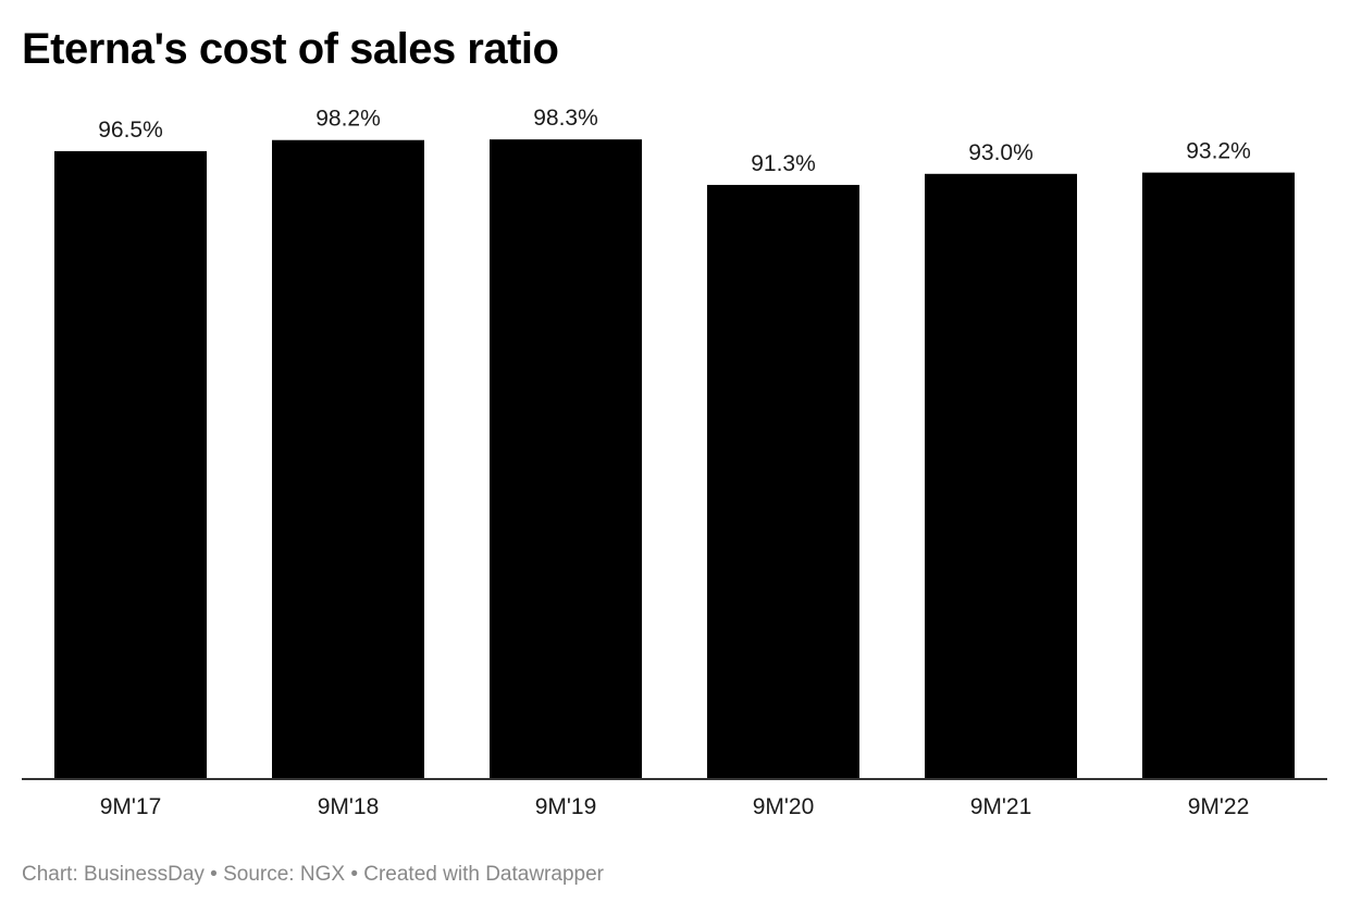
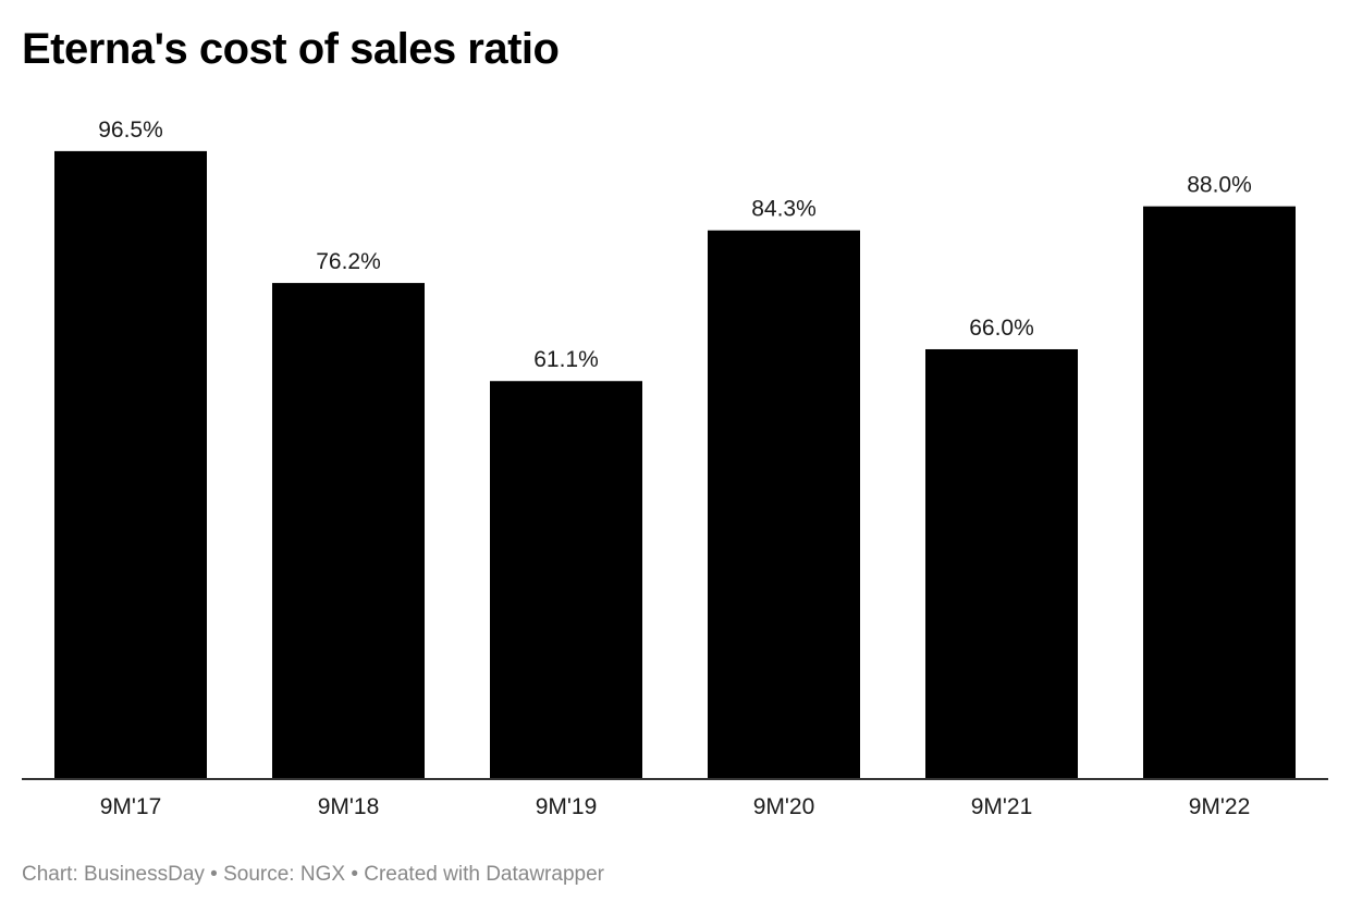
9M'18: 98.2% -> 76.2%
9M'19: 98.3% -> 61.1%
9M'20: 91.3% -> 84.3%
9M'21: 93.0% -> 66.0%
9M'22: 93.2% -> 88.0%
